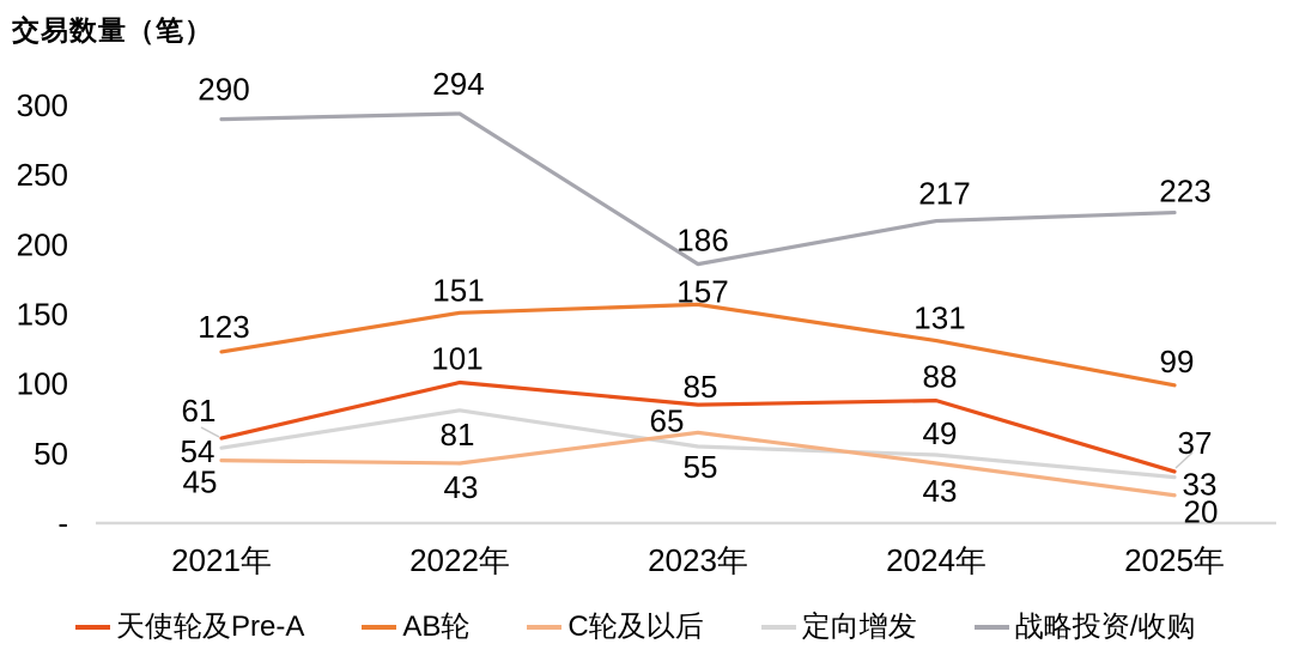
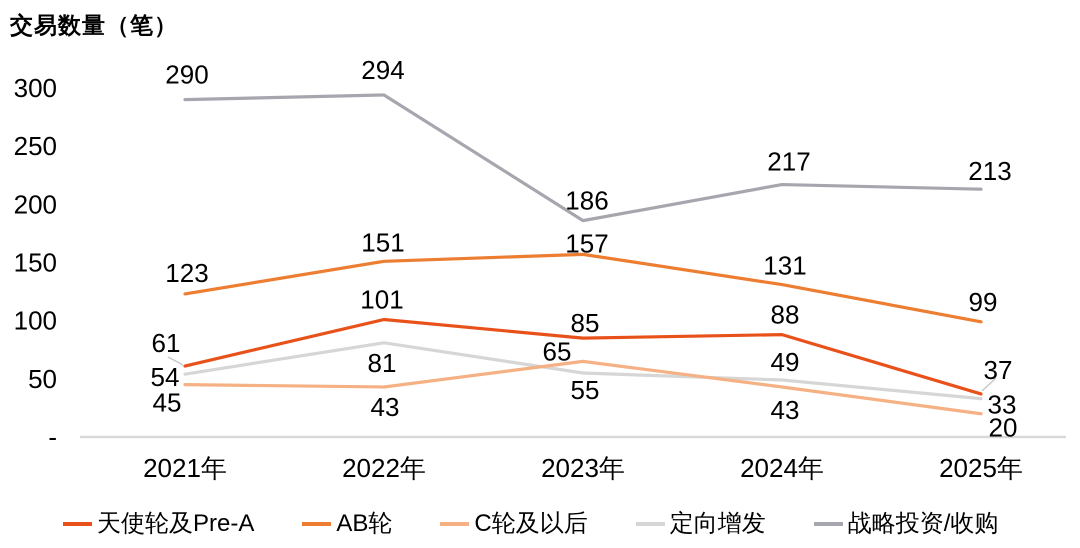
战略投资/收购/2025年: 223 -> 213
